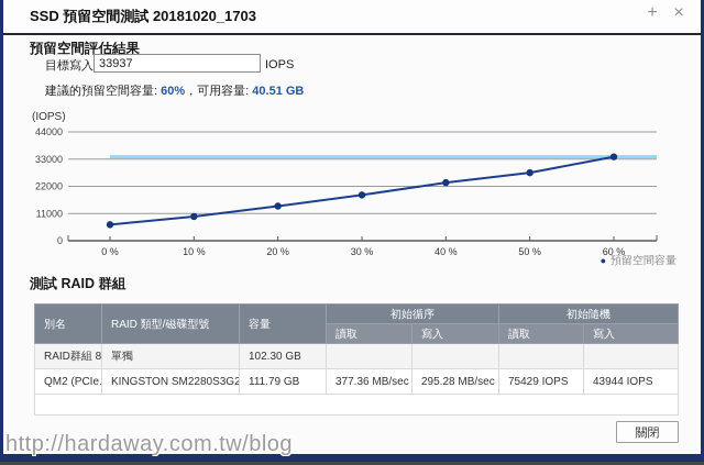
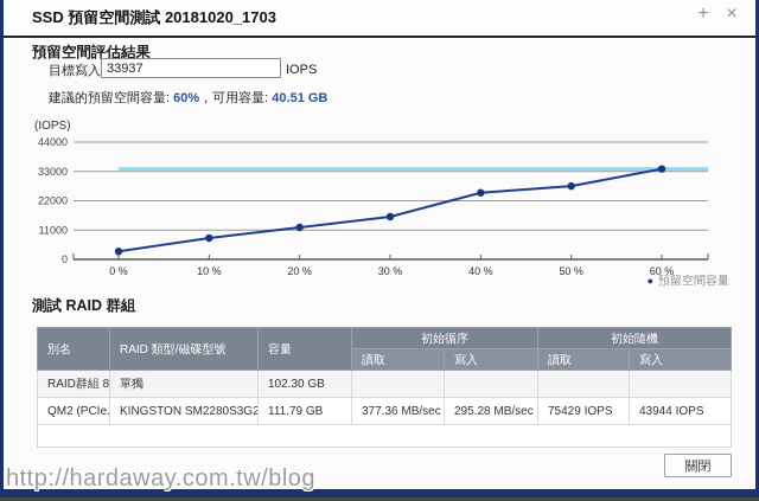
0 %: 6000 -> 3000
10 %: 10000 -> 8000
20 %: 14000 -> 12000
30 %: 18000 -> 16000
40 %: 24000 -> 25000
